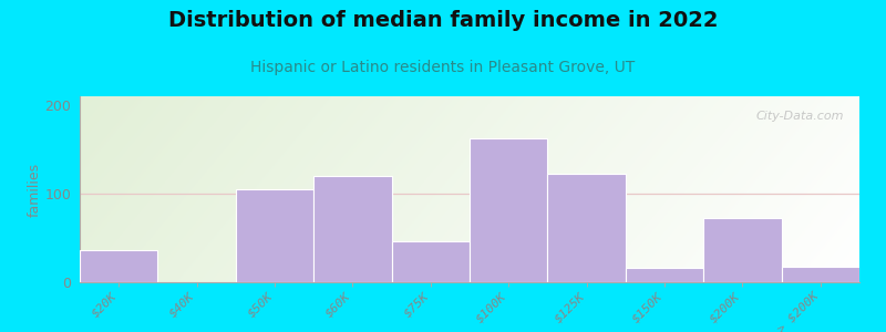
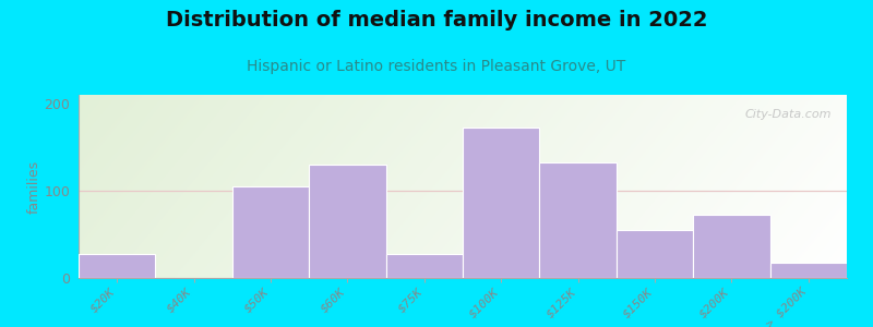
$20K: 36 -> 27
$60K: 120 -> 130
$75K: 46 -> 27
$100K: 162 -> 172
$125K: 122 -> 132
$150K: 16 -> 55
